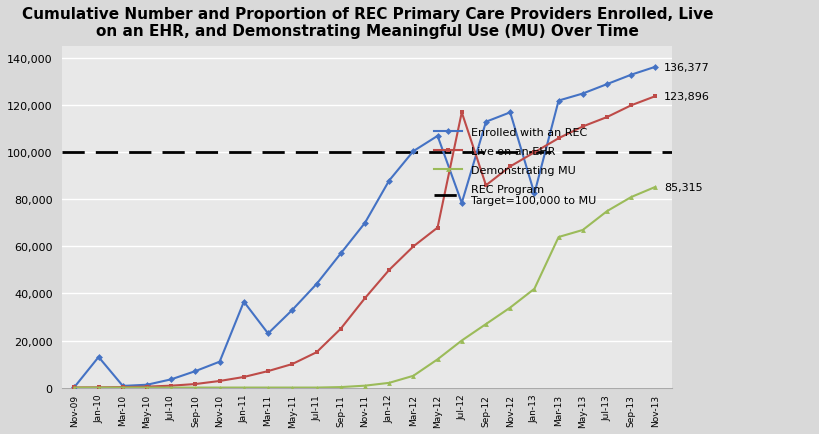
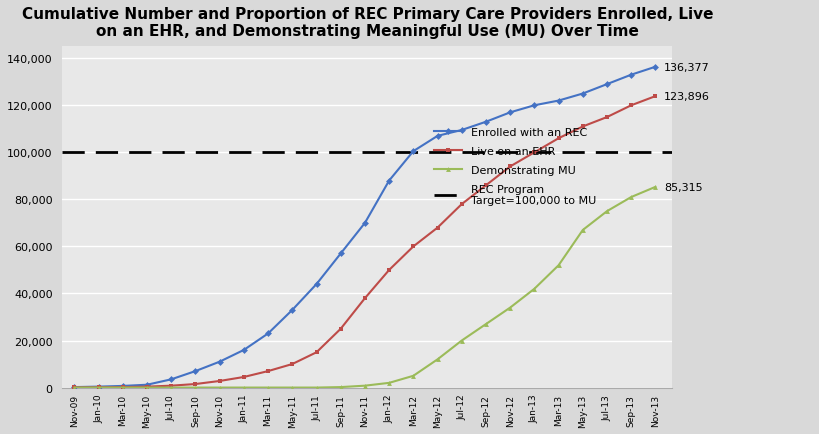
Enrolled with an REC/Jan-10: 13,000 -> 400
Enrolled with an REC/Jan-11: 36,500 -> 16,000
Enrolled with an REC/Jul-12: 78,500 -> 109,500
Live on an EHR/Jul-12: 117,000 -> 78,000
Enrolled with an REC/Jan-13: 82,500 -> 120,000
Demonstrating MU/Mar-13: 64,000 -> 52,000
